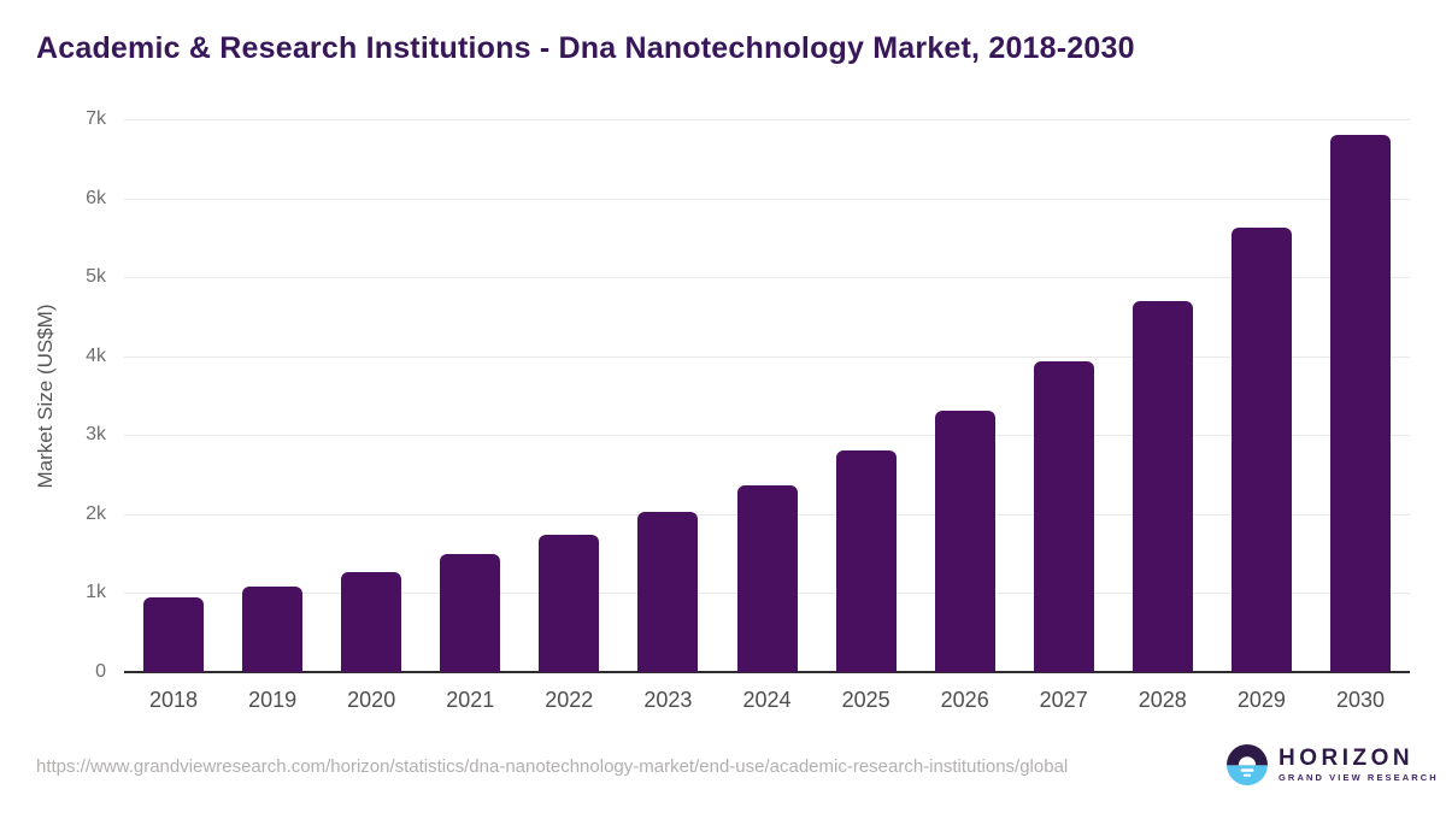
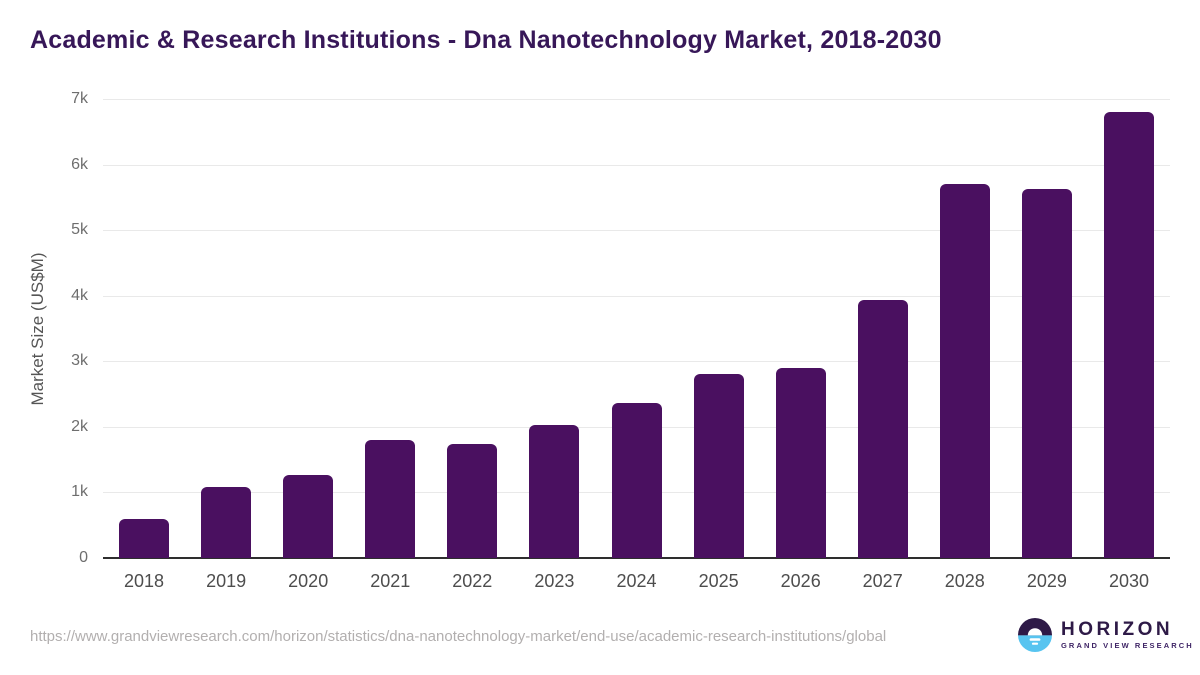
2018: 1.0k -> 0.6k
2021: 1.5k -> 1.8k
2026: 3.3k -> 2.9k
2028: 4.7k -> 5.7k
